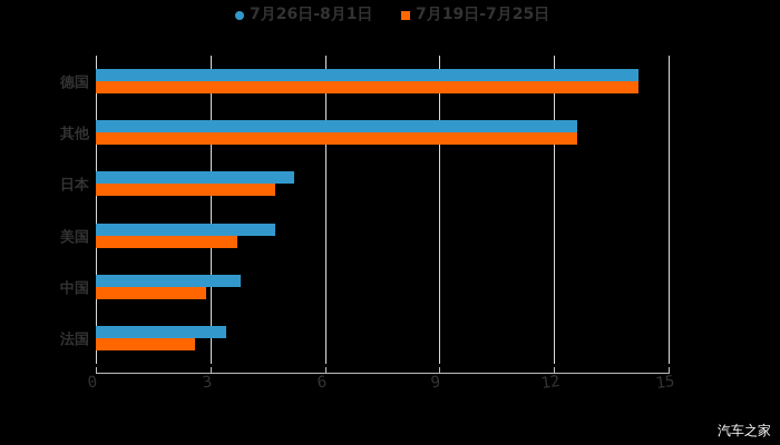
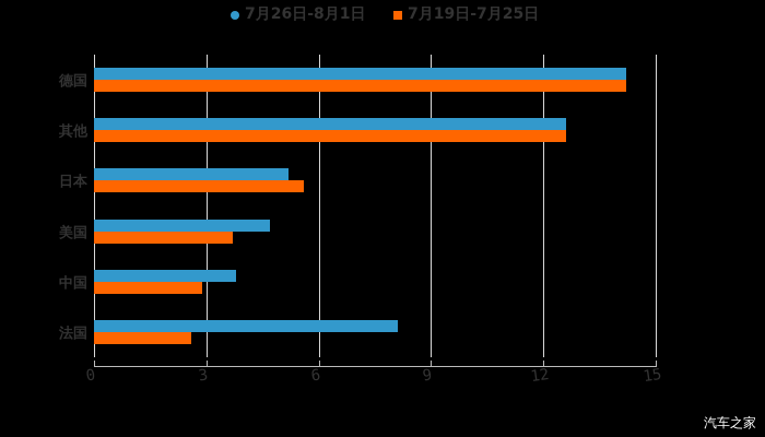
7月19日-7月25日/日本: 4.7 -> 5.6
7月26日-8月1日/法国: 3.4 -> 8.1
